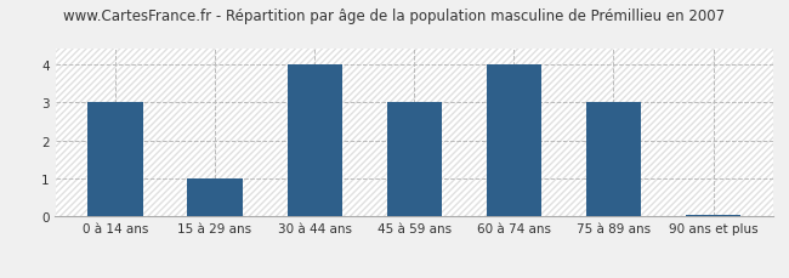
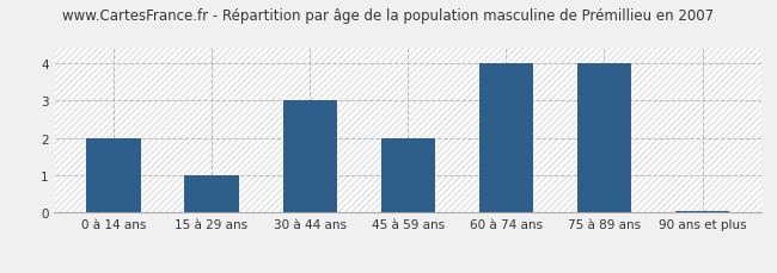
0 à 14 ans: 3.00 -> 2.00
30 à 44 ans: 4.00 -> 3.00
45 à 59 ans: 3.00 -> 2.00
75 à 89 ans: 3.00 -> 4.00
